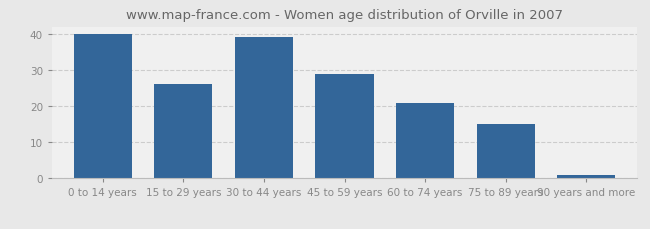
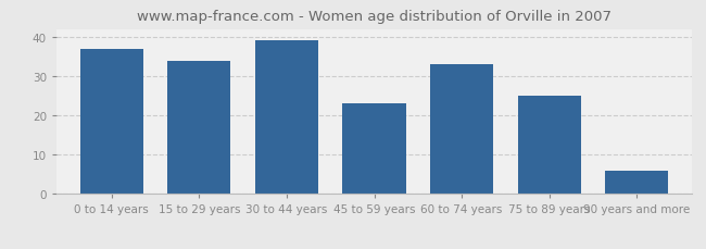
0 to 14 years: 40 -> 37
15 to 29 years: 26 -> 34
45 to 59 years: 29 -> 23
60 to 74 years: 21 -> 33
75 to 89 years: 15 -> 25
90 years and more: 1 -> 6
